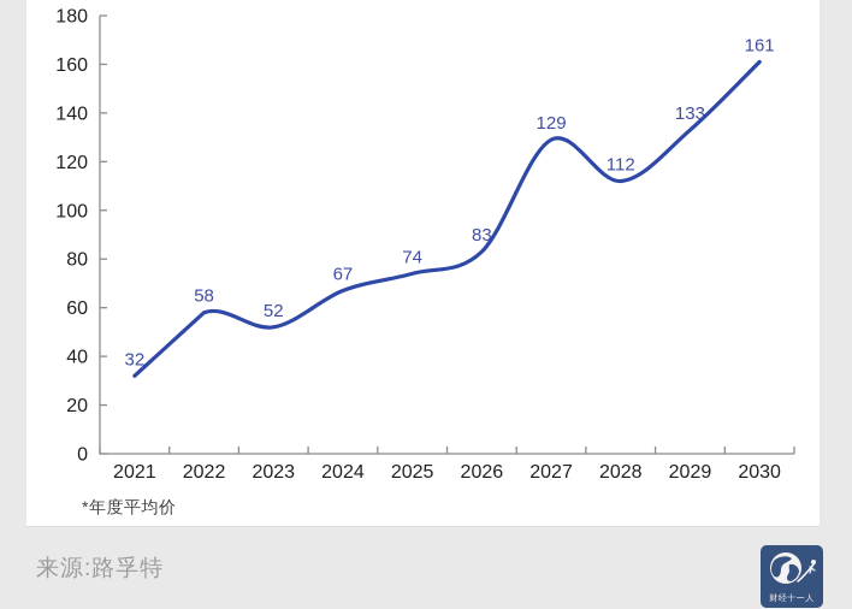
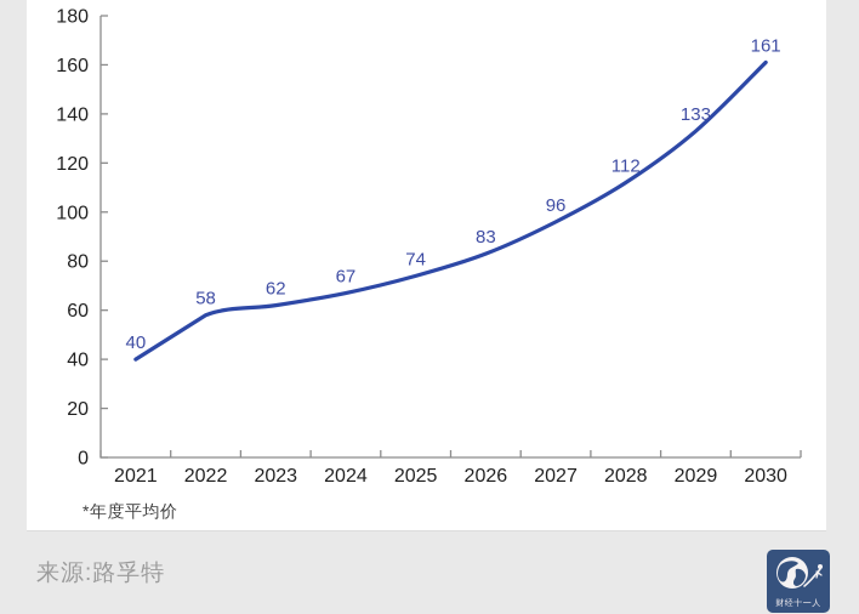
2021: 32 -> 40
2023: 52 -> 62
2027: 129 -> 96
